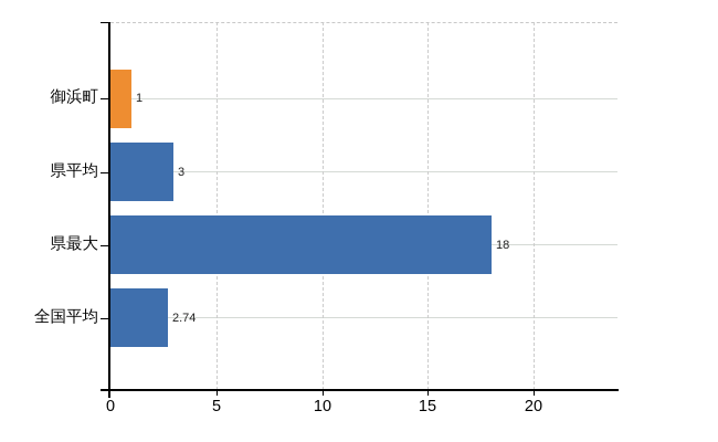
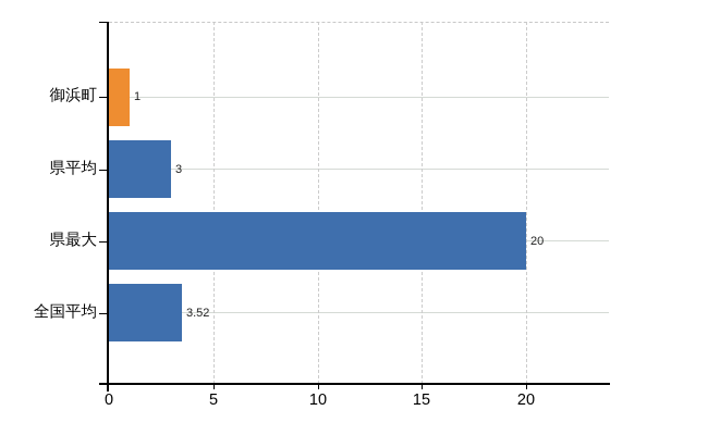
県最大: 18 -> 20
全国平均: 2.74 -> 3.52
